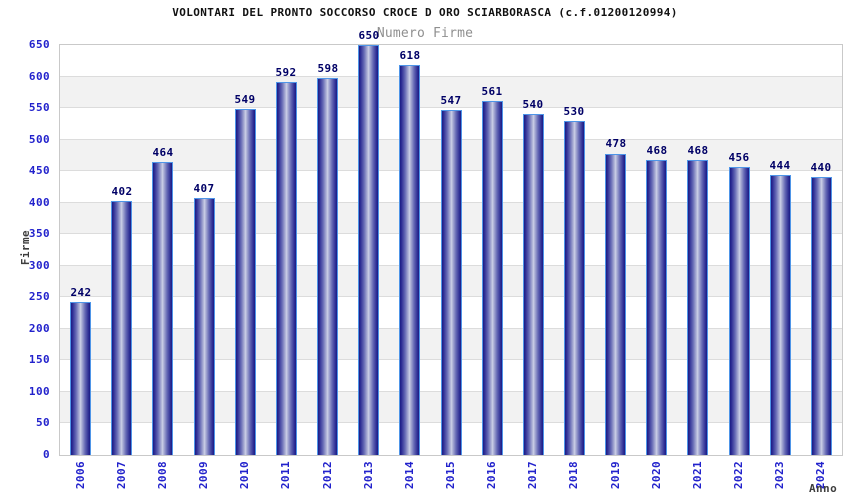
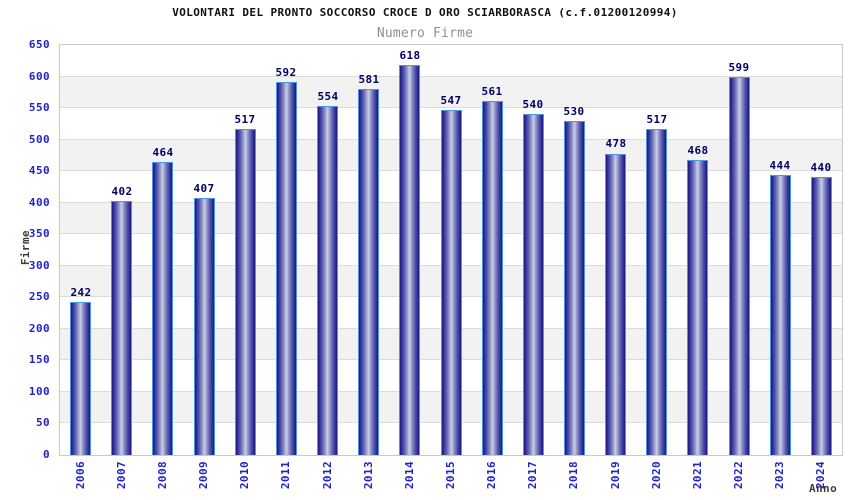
2010: 549 -> 517
2012: 598 -> 554
2013: 650 -> 581
2020: 468 -> 517
2022: 456 -> 599
